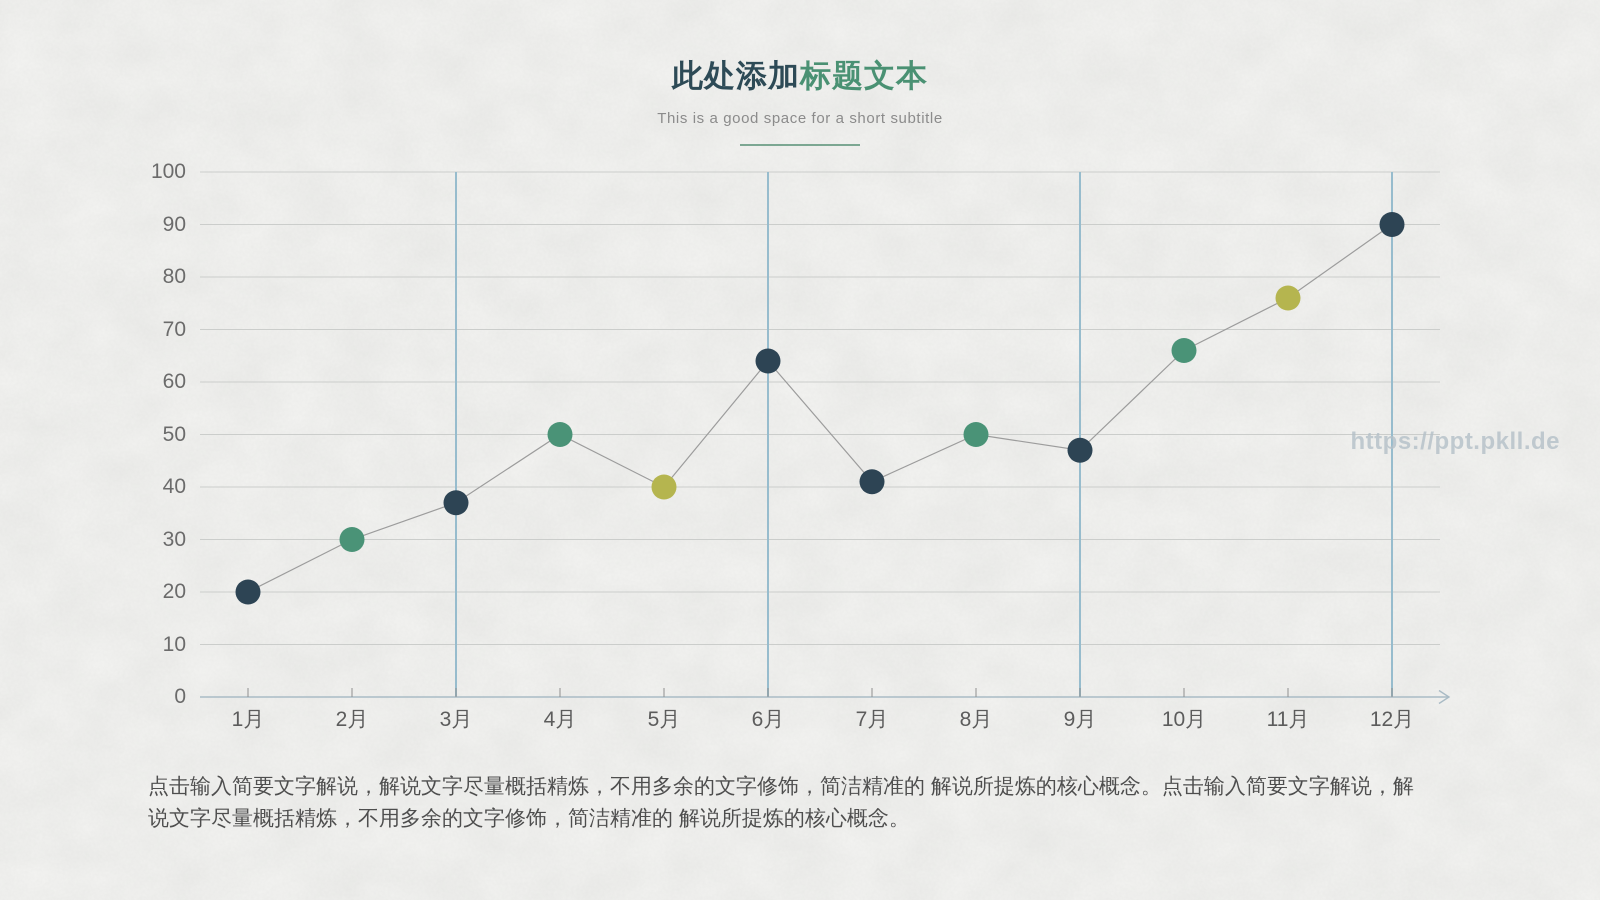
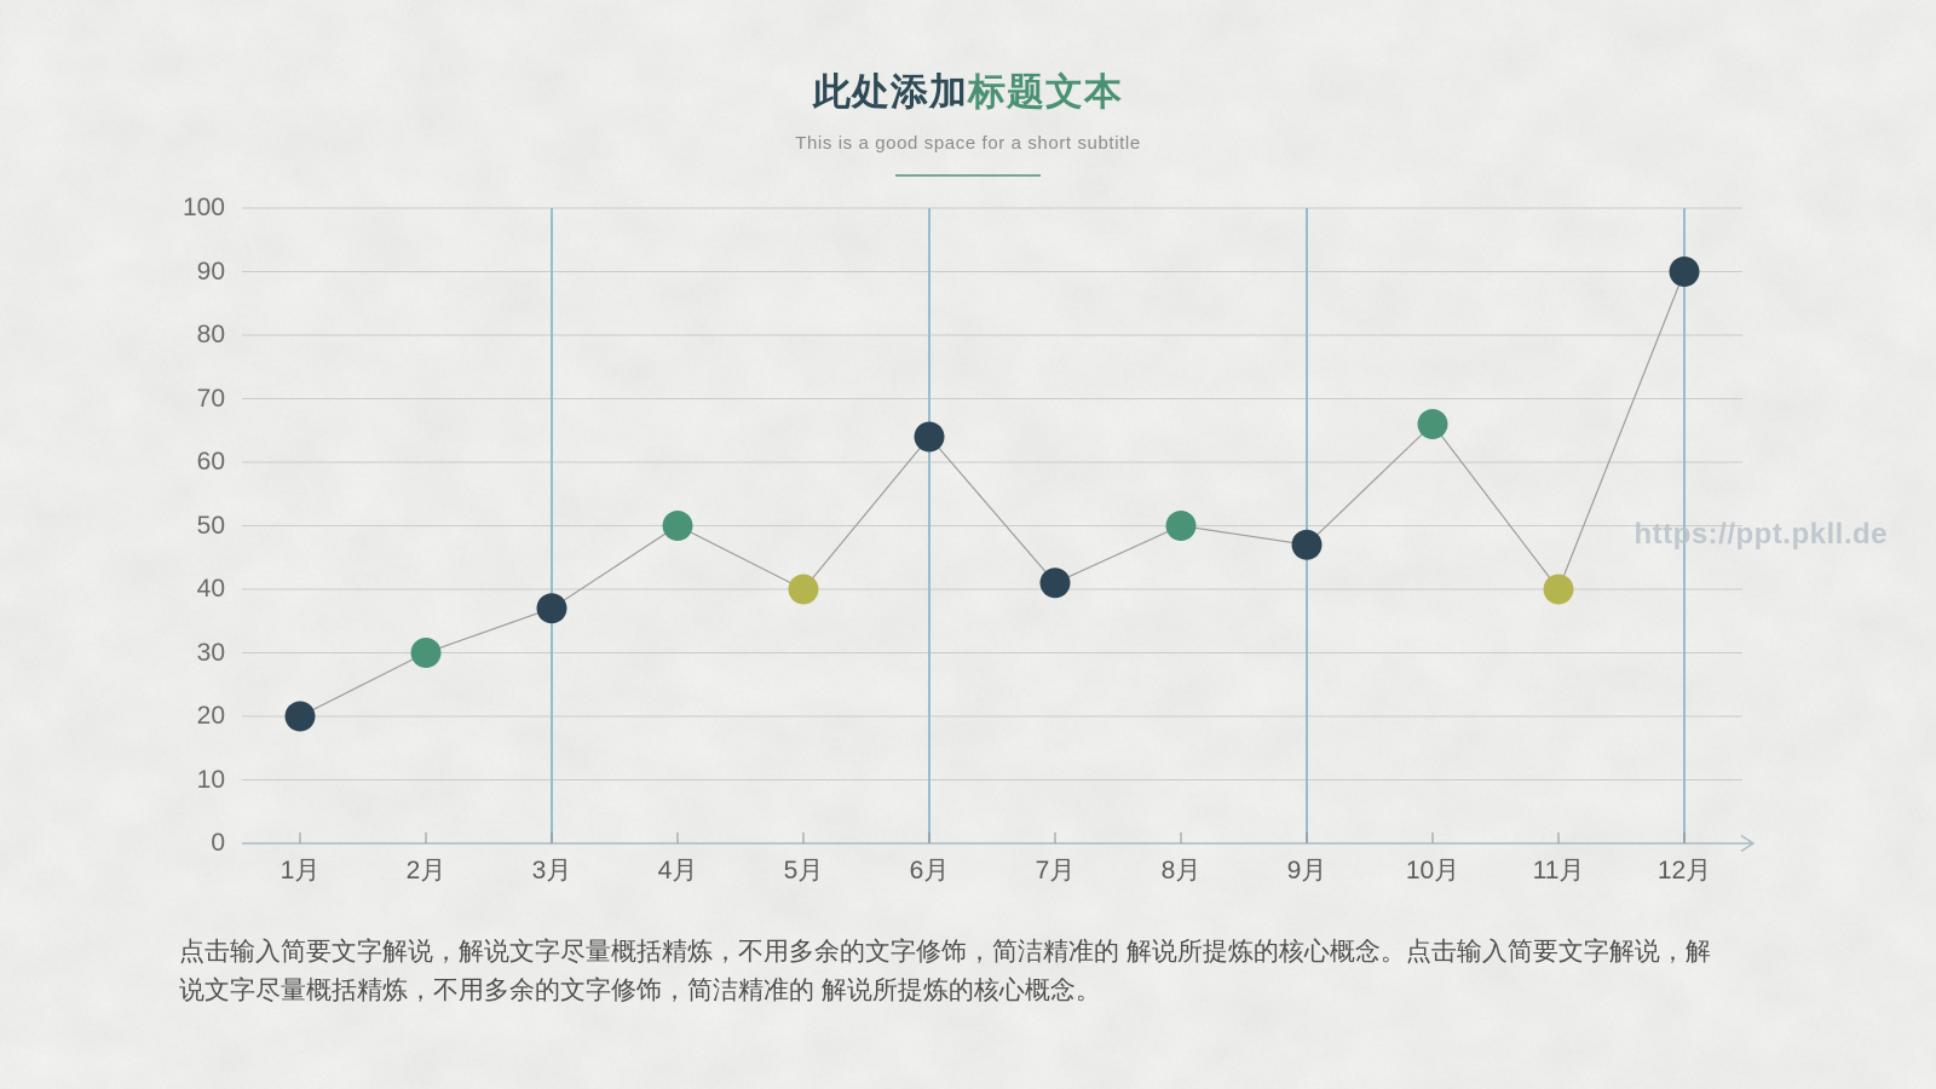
11月: 76 -> 40
